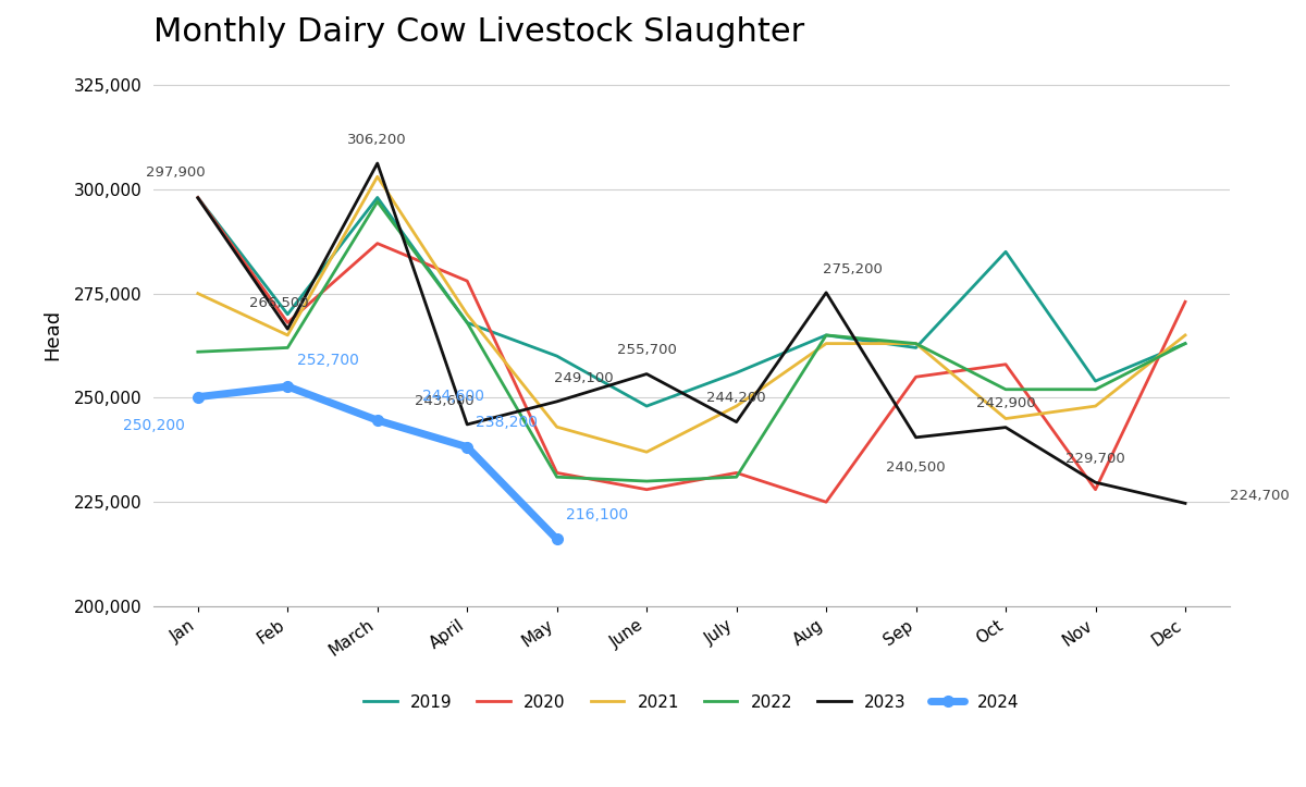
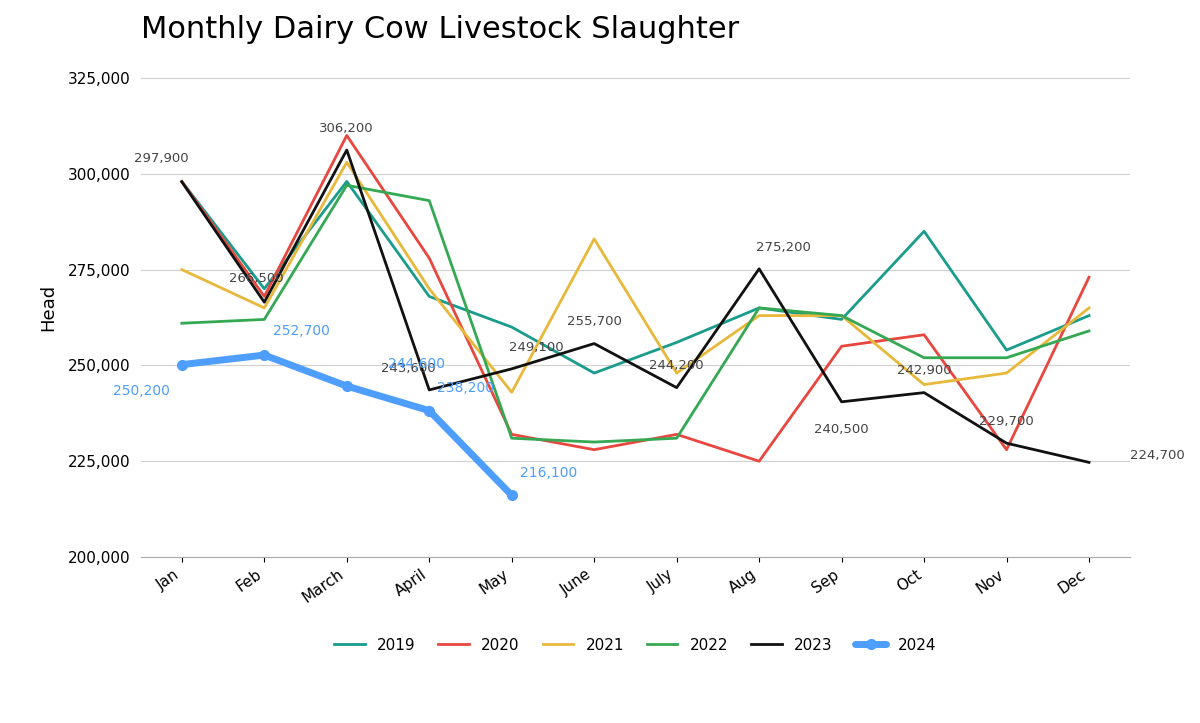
2020/March: 287,000 -> 310,000
2022/April: 268,000 -> 293,000
2021/June: 237,000 -> 283,000
2022/Dec: 263,000 -> 259,000
